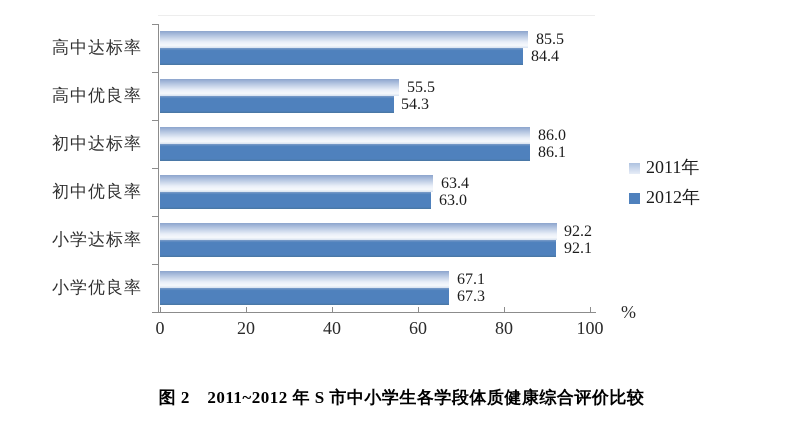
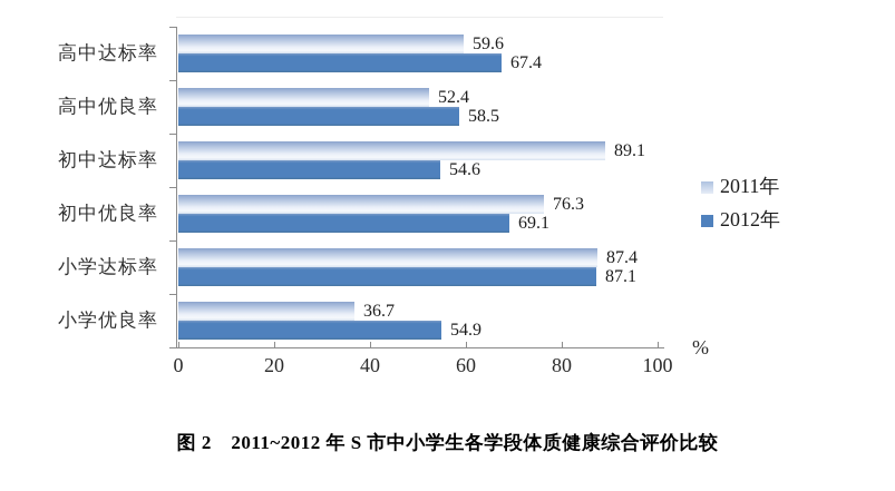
2011年/高中达标率: 85.5 -> 59.6
2012年/高中达标率: 84.4 -> 67.4
2011年/高中优良率: 55.5 -> 52.4
2012年/高中优良率: 54.3 -> 58.5
2011年/初中达标率: 86.0 -> 89.1
2012年/初中达标率: 86.1 -> 54.6
2011年/初中优良率: 63.4 -> 76.3
2012年/初中优良率: 63.0 -> 69.1
2011年/小学达标率: 92.2 -> 87.4
2012年/小学达标率: 92.1 -> 87.1
2011年/小学优良率: 67.1 -> 36.7
2012年/小学优良率: 67.3 -> 54.9
